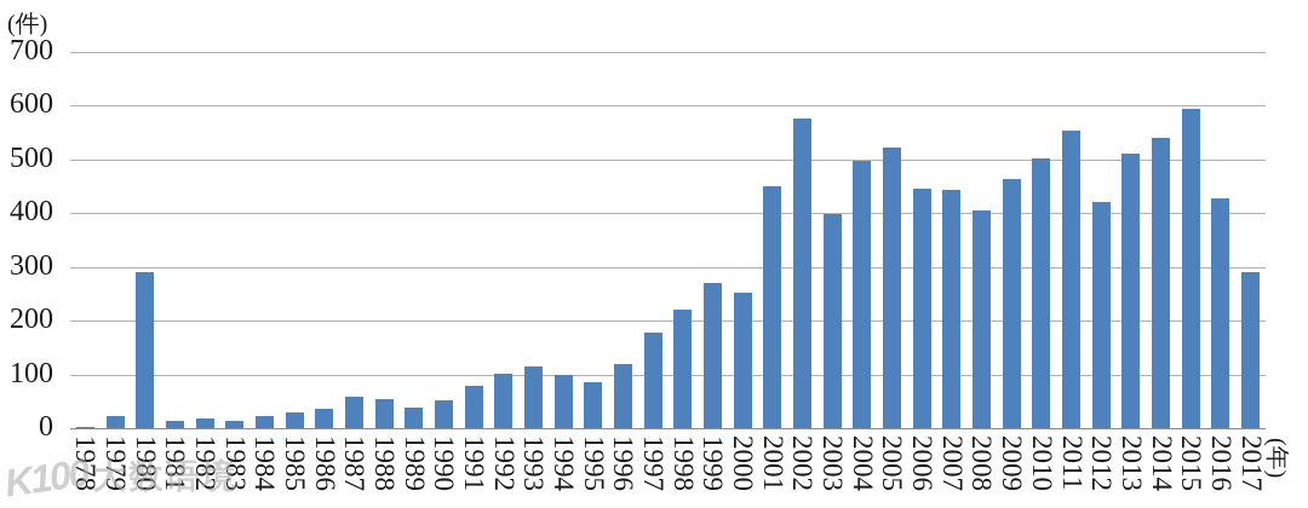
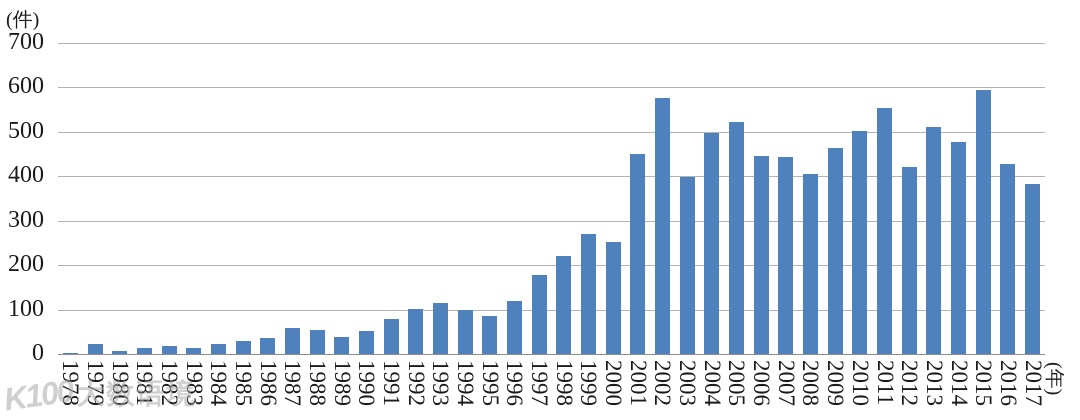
1980: 290 -> 10
2014: 540 -> 480
2017: 290 -> 380
